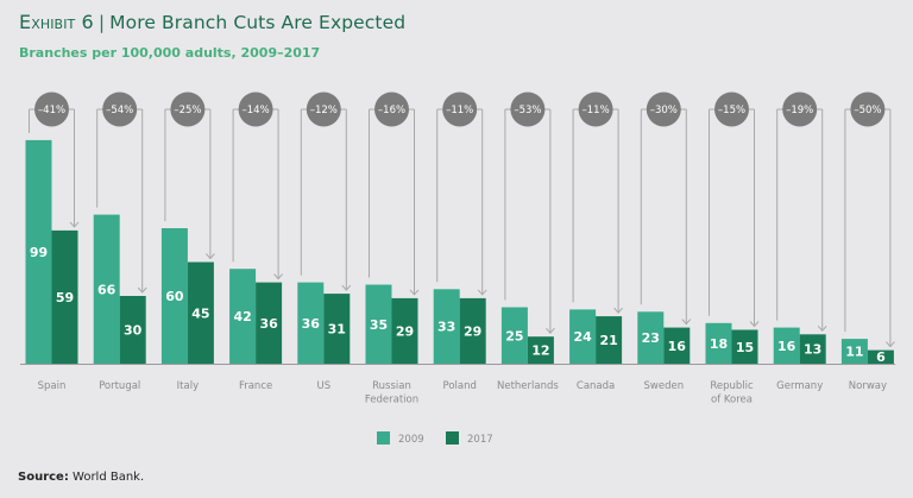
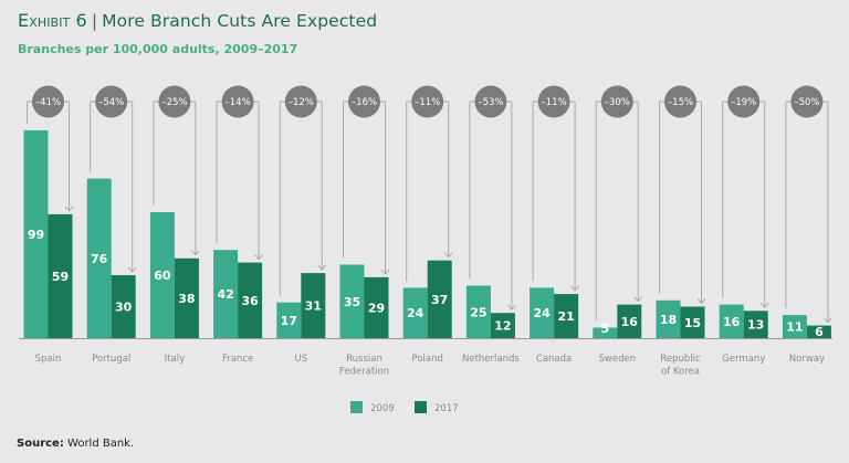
2009/Portugal: 66 -> 76
2017/Italy: 45 -> 38
2009/US: 36 -> 17
2009/Poland: 33 -> 24
2017/Poland: 29 -> 37
2009/Sweden: 23 -> 5
